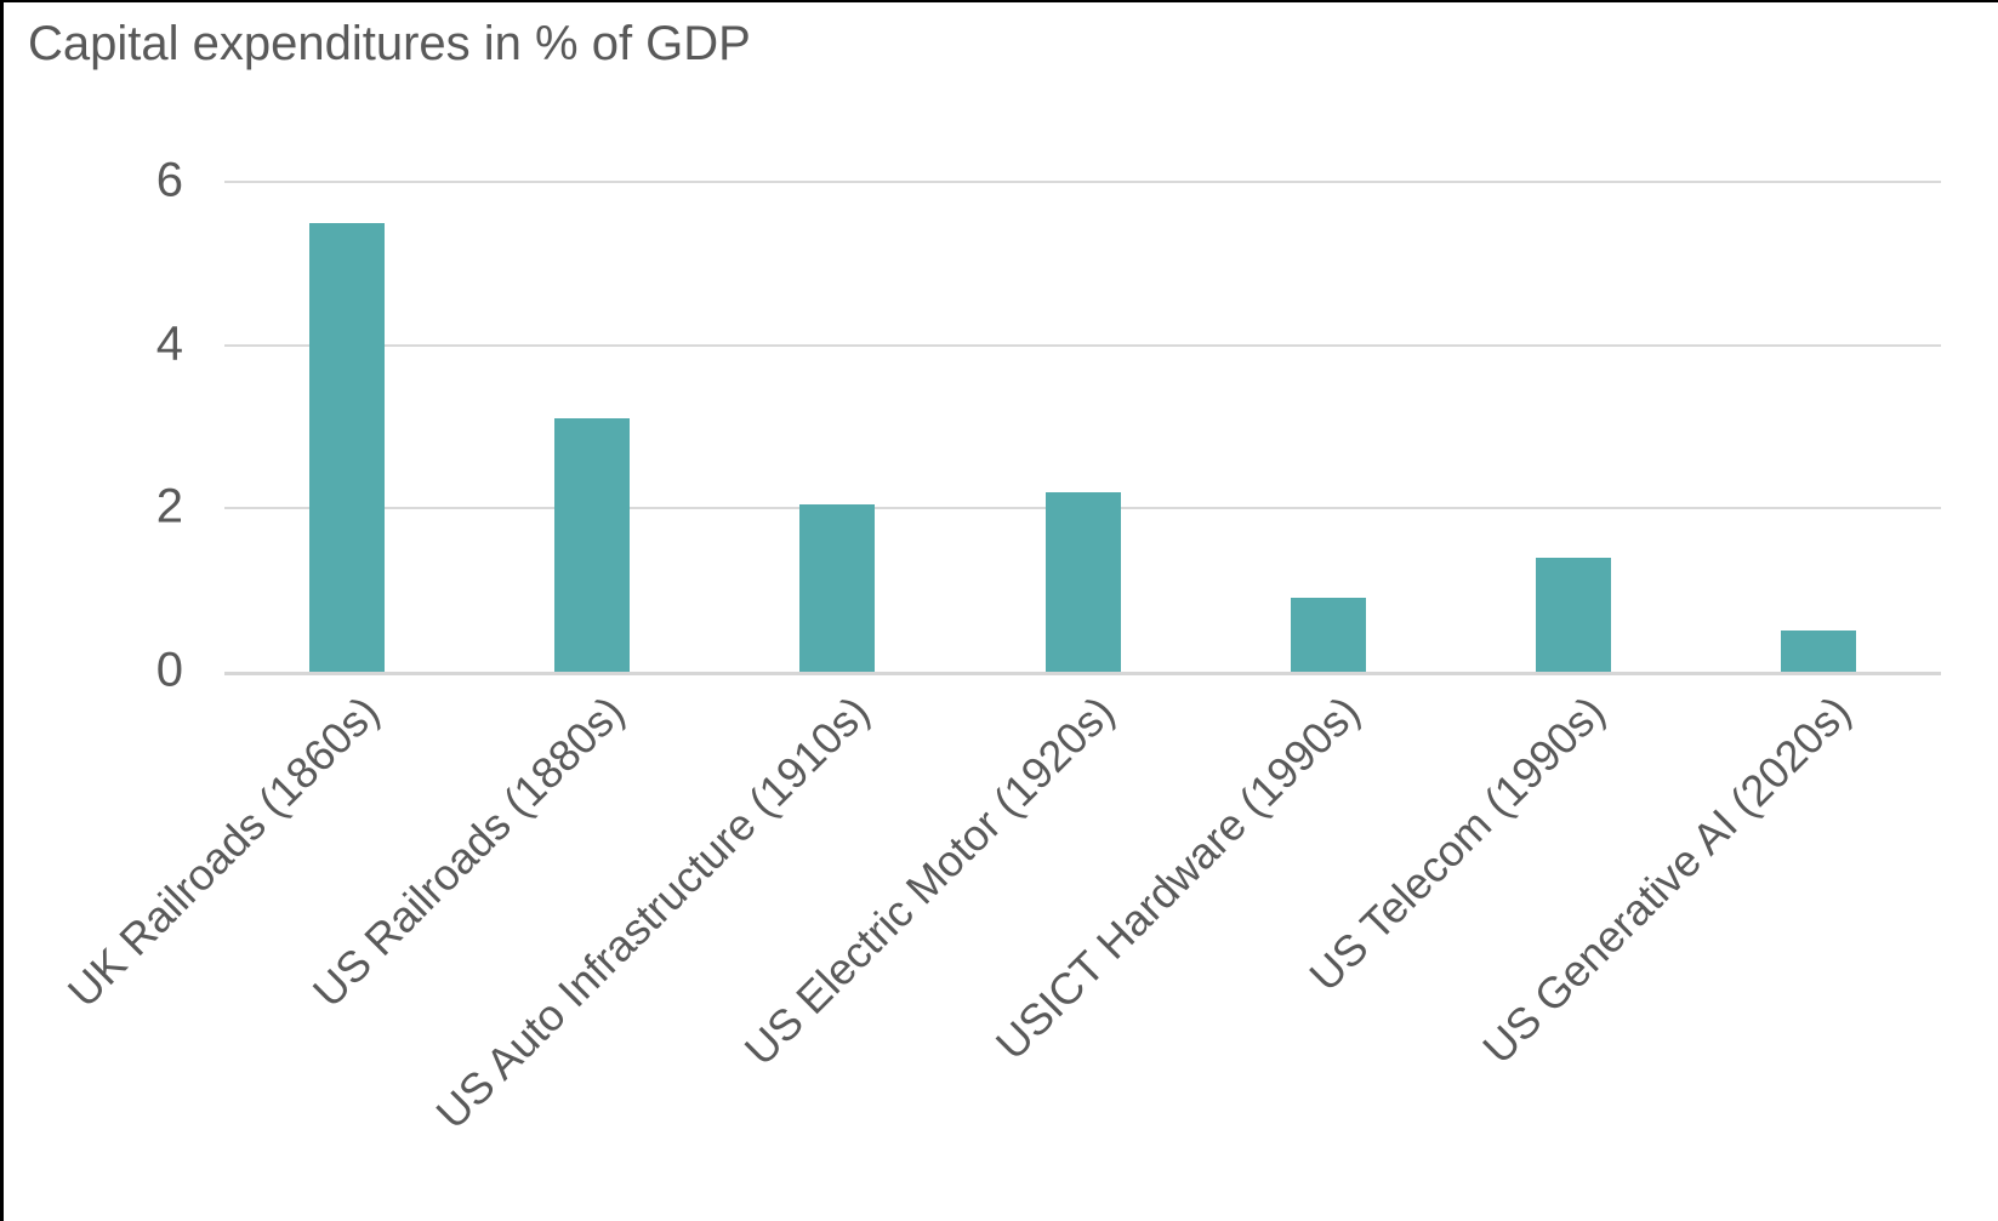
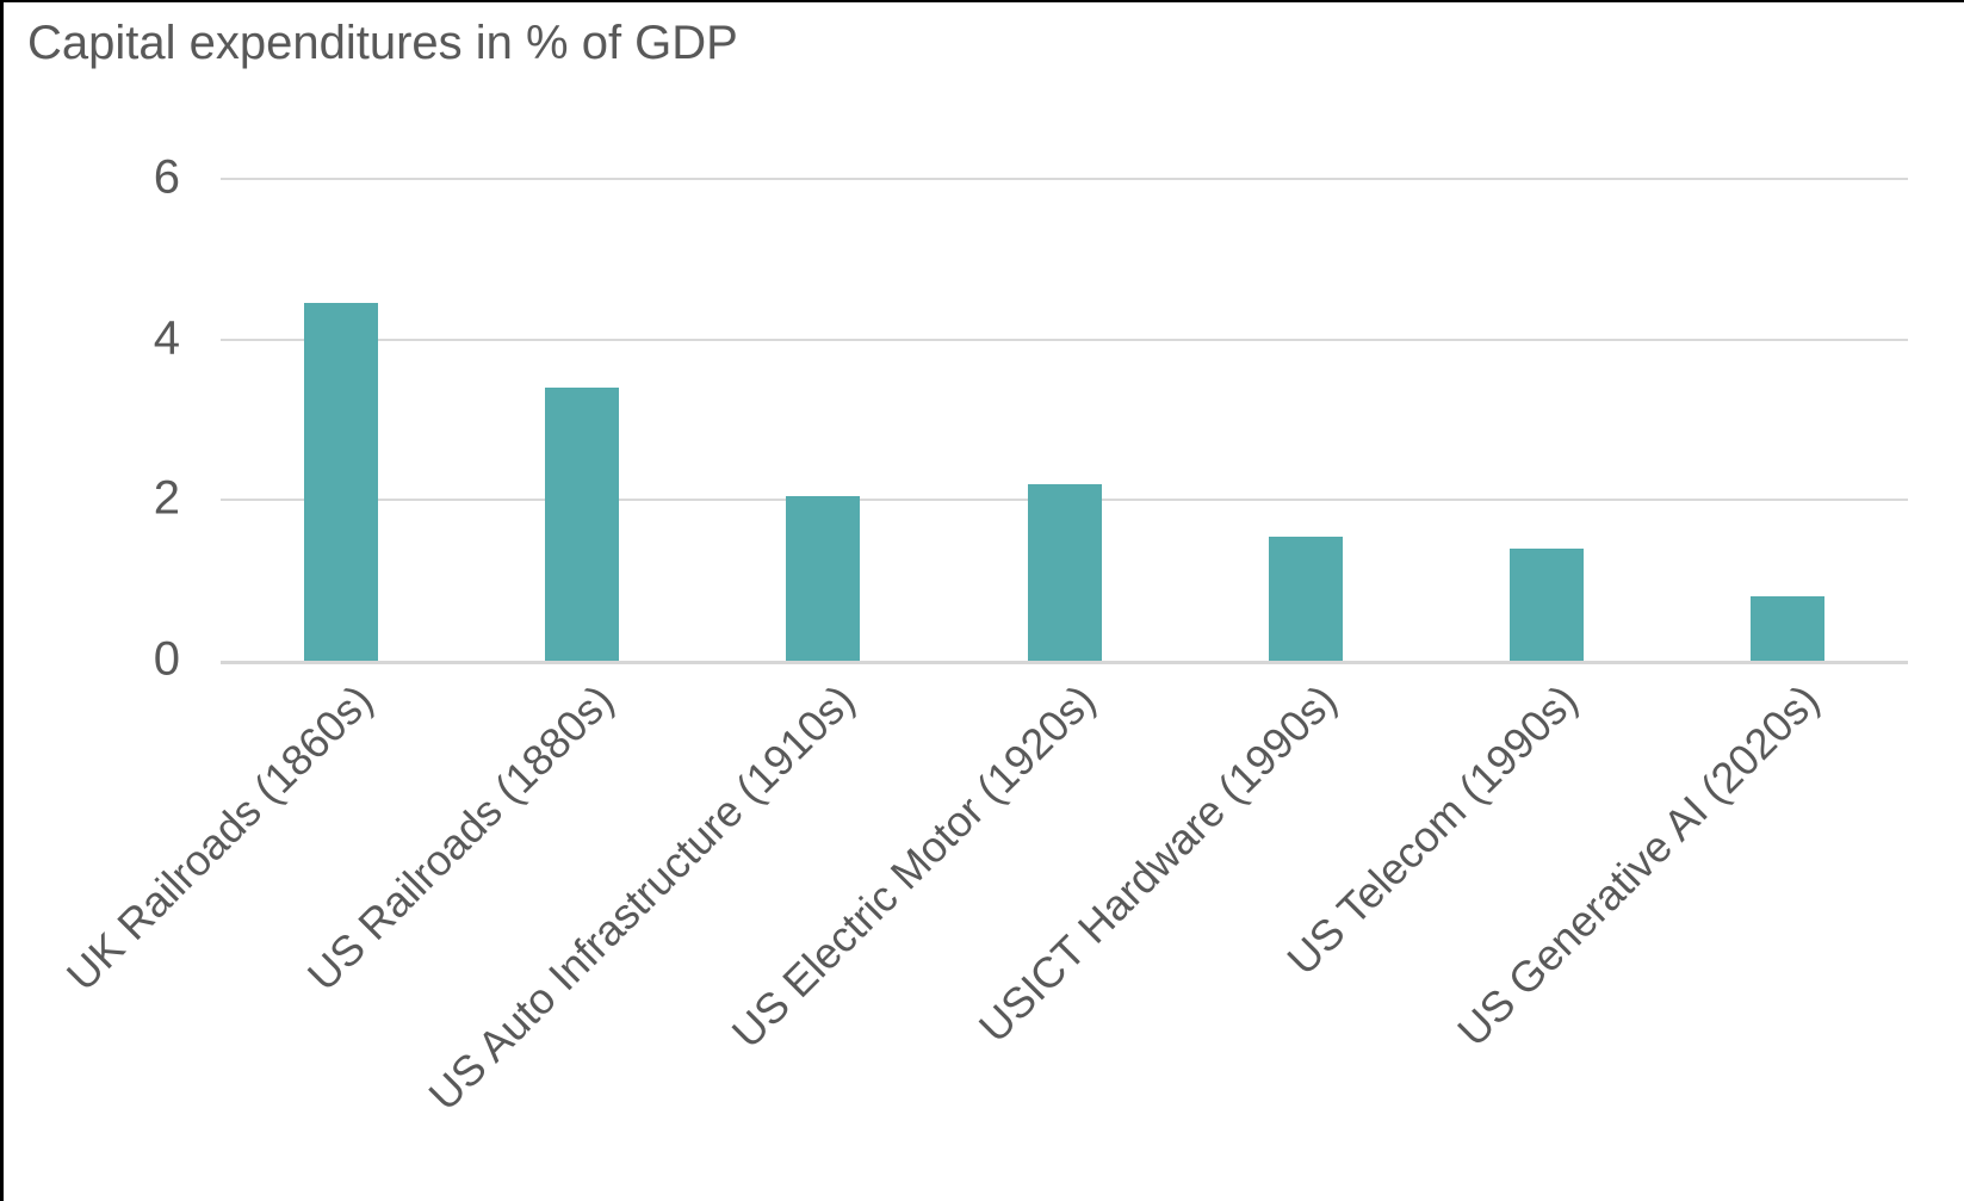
UK Railroads (1860s): 5.5 -> 4.5
US Railroads (1880s): 3.1 -> 3.4
USICT Hardware (1990s): 0.9 -> 1.6
US Generative AI (2020s): 0.5 -> 0.8
